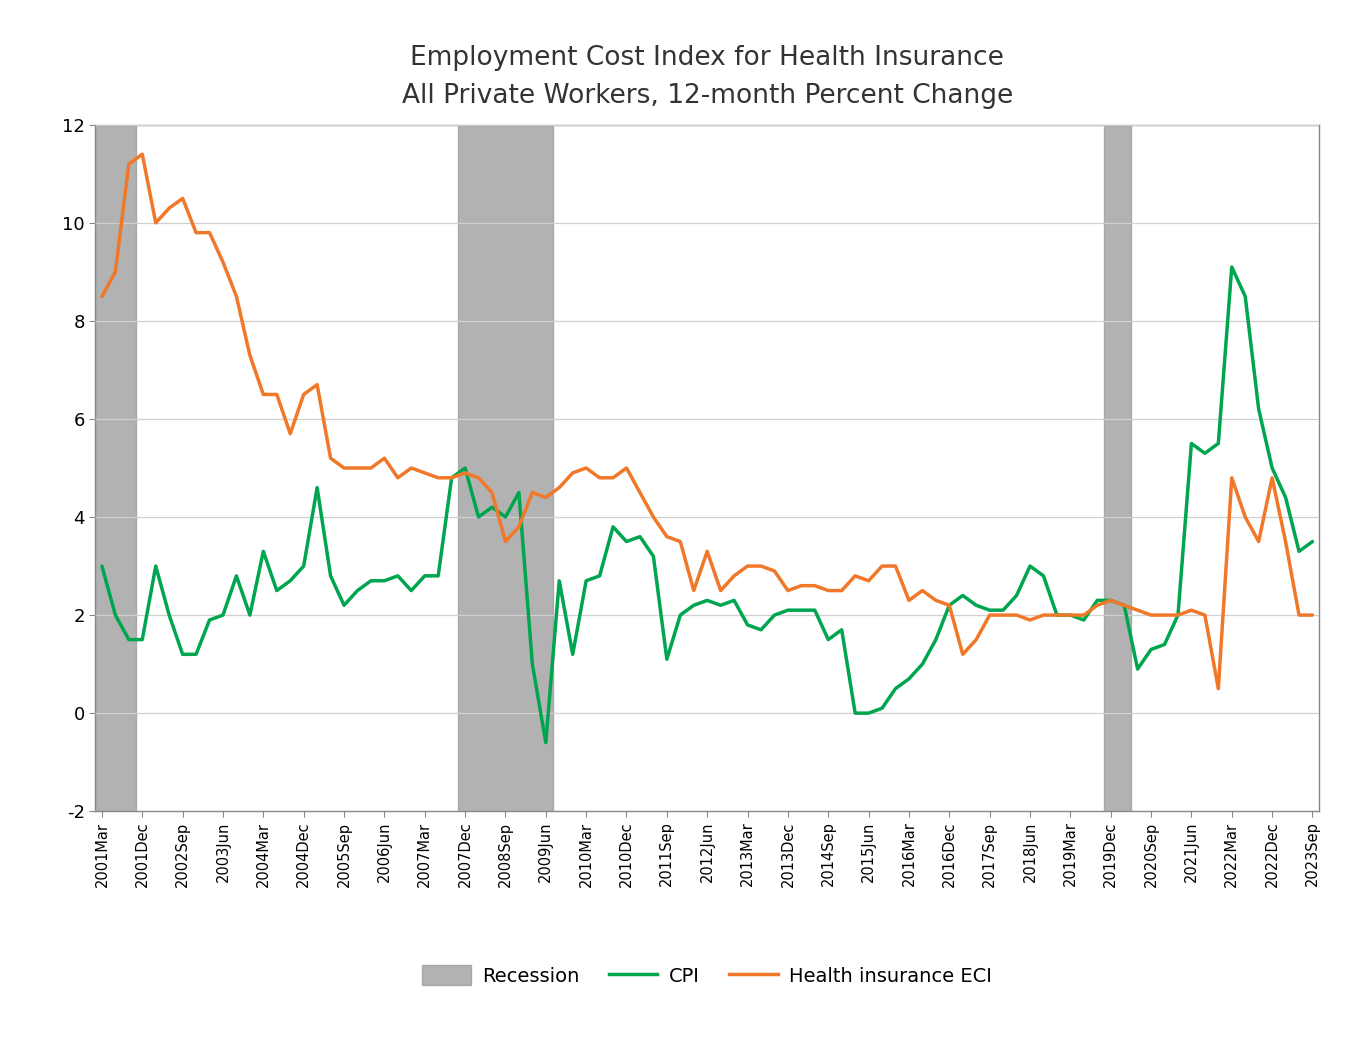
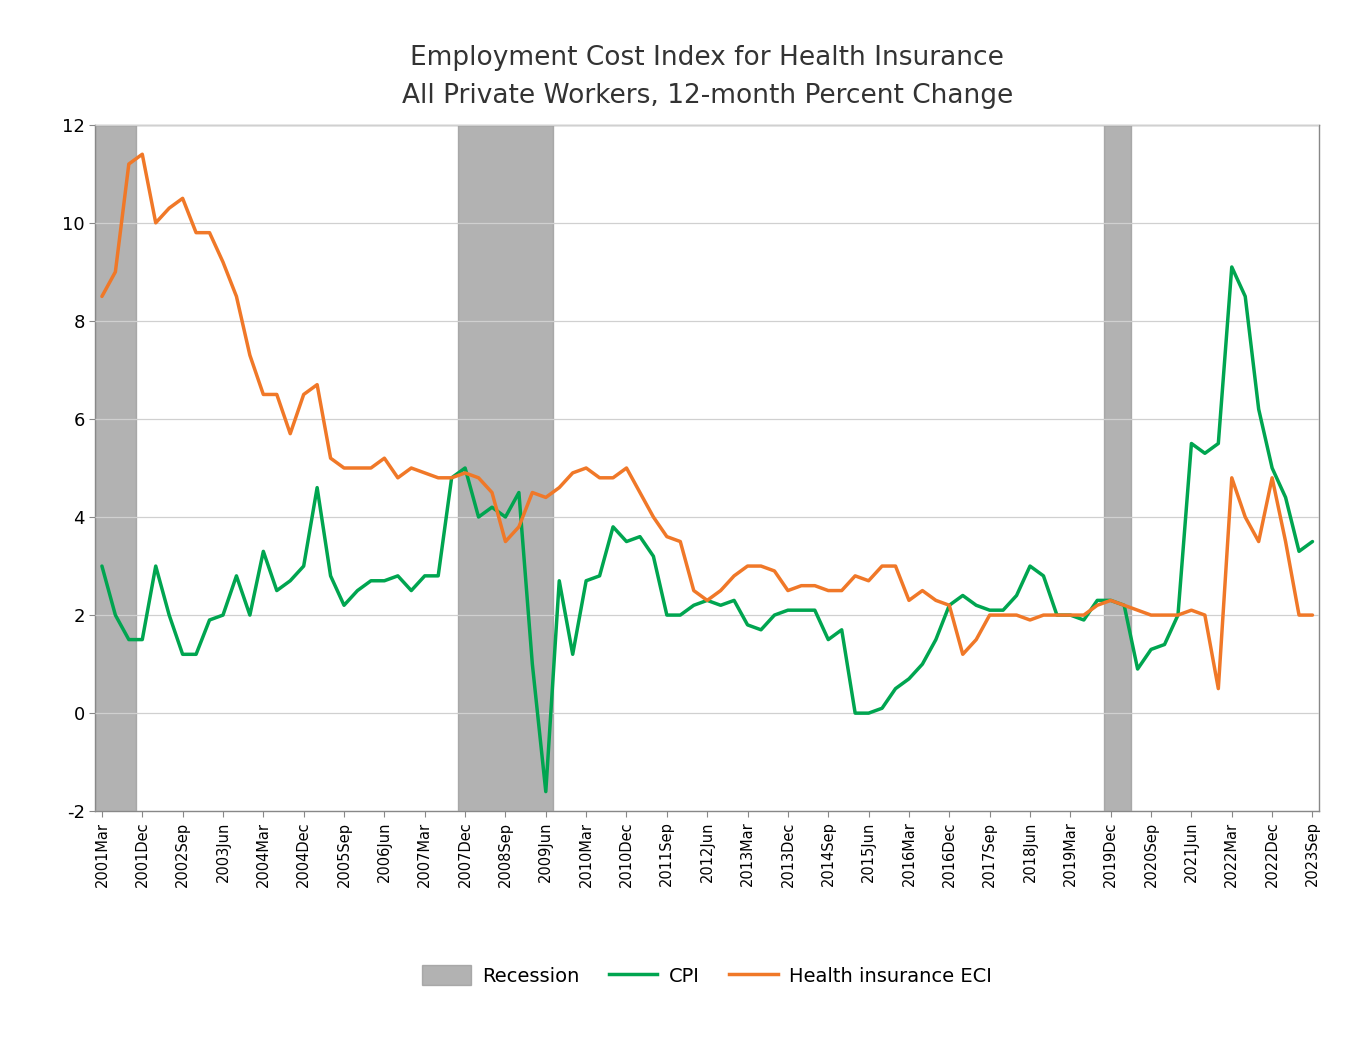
CPI/2009Jun: -0.6 -> -1.6
CPI/2011Sep: 1.1 -> 2.0
Health insurance ECI/2012Jun: 3.3 -> 2.3
